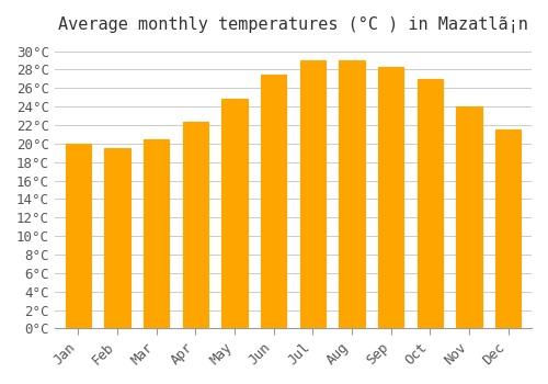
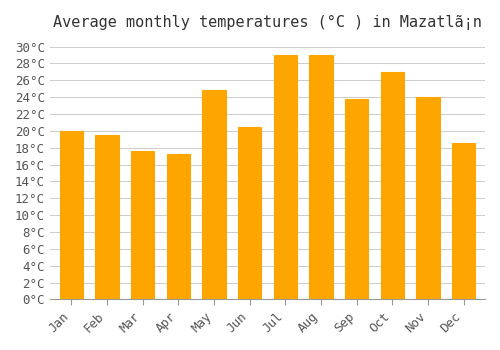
Mar: 20.5°C -> 17.6°C
Apr: 22.3°C -> 17.2°C
Jun: 27.5°C -> 20.4°C
Sep: 28.3°C -> 23.8°C
Dec: 21.5°C -> 18.6°C
